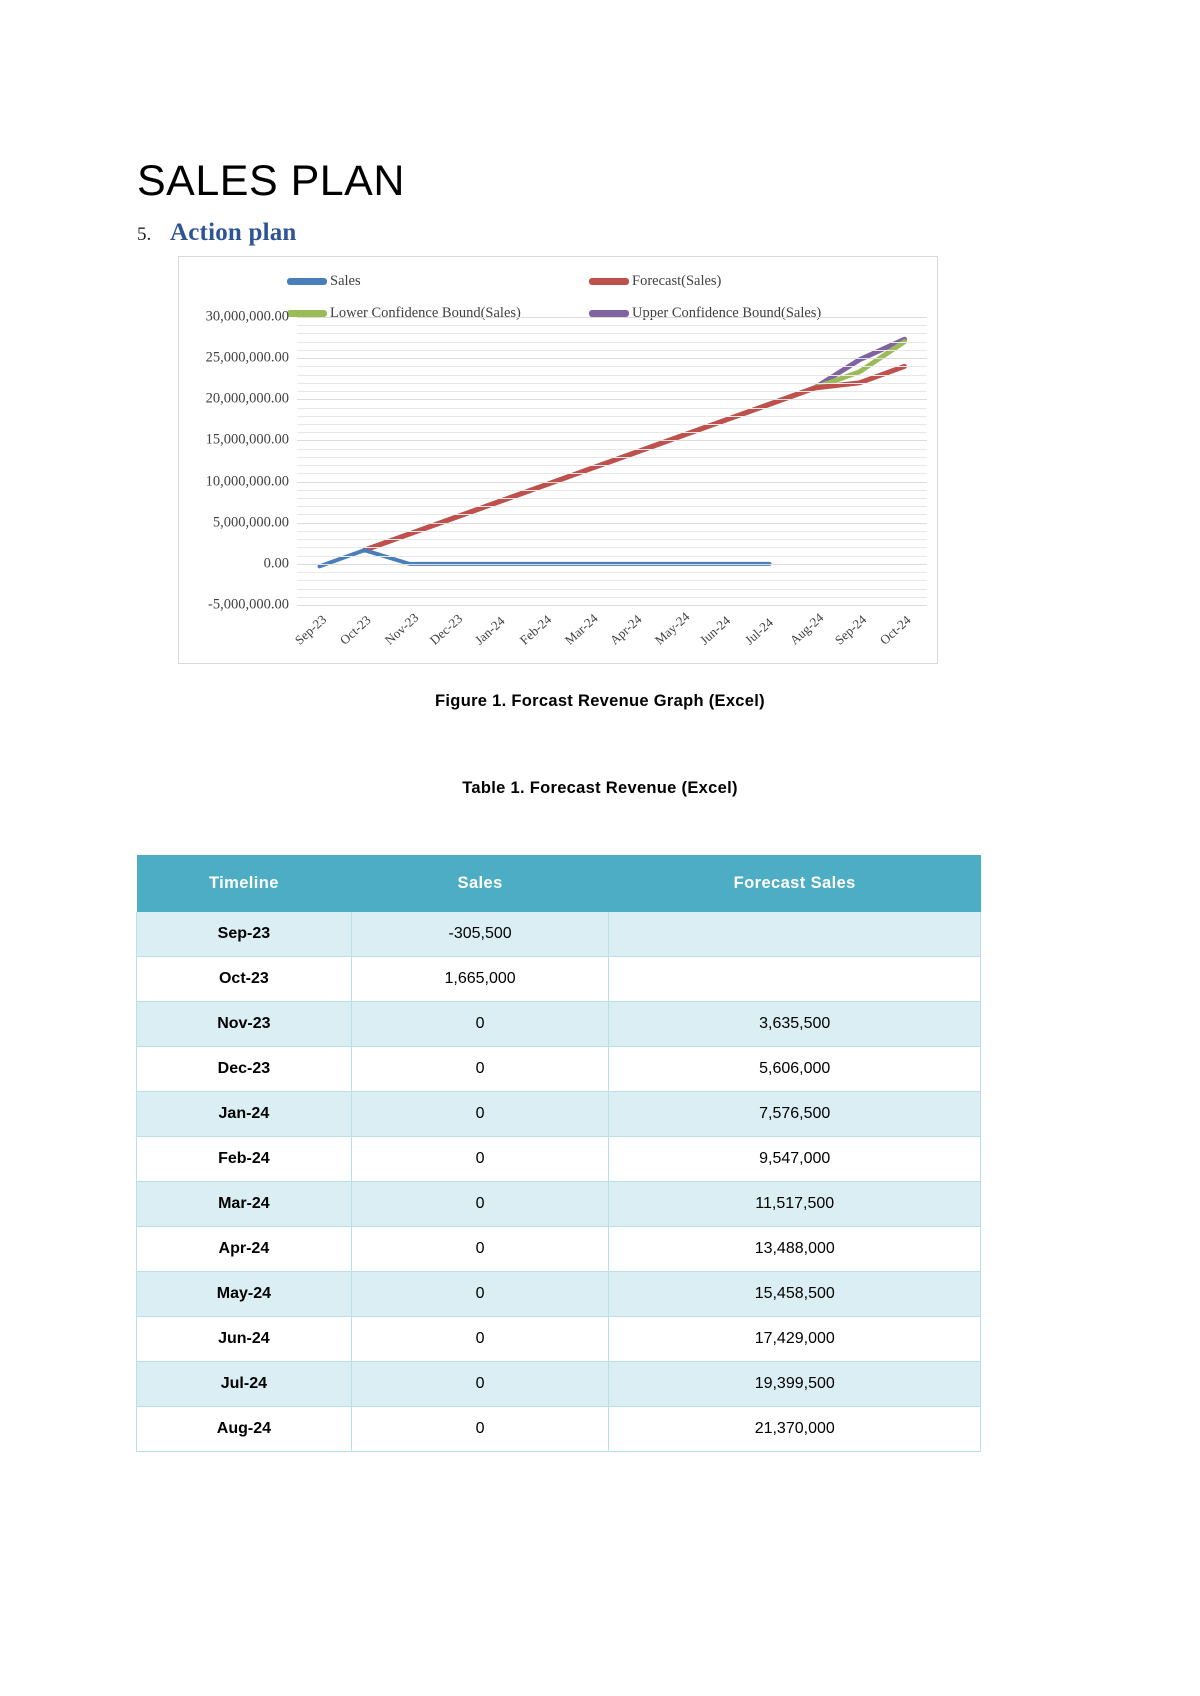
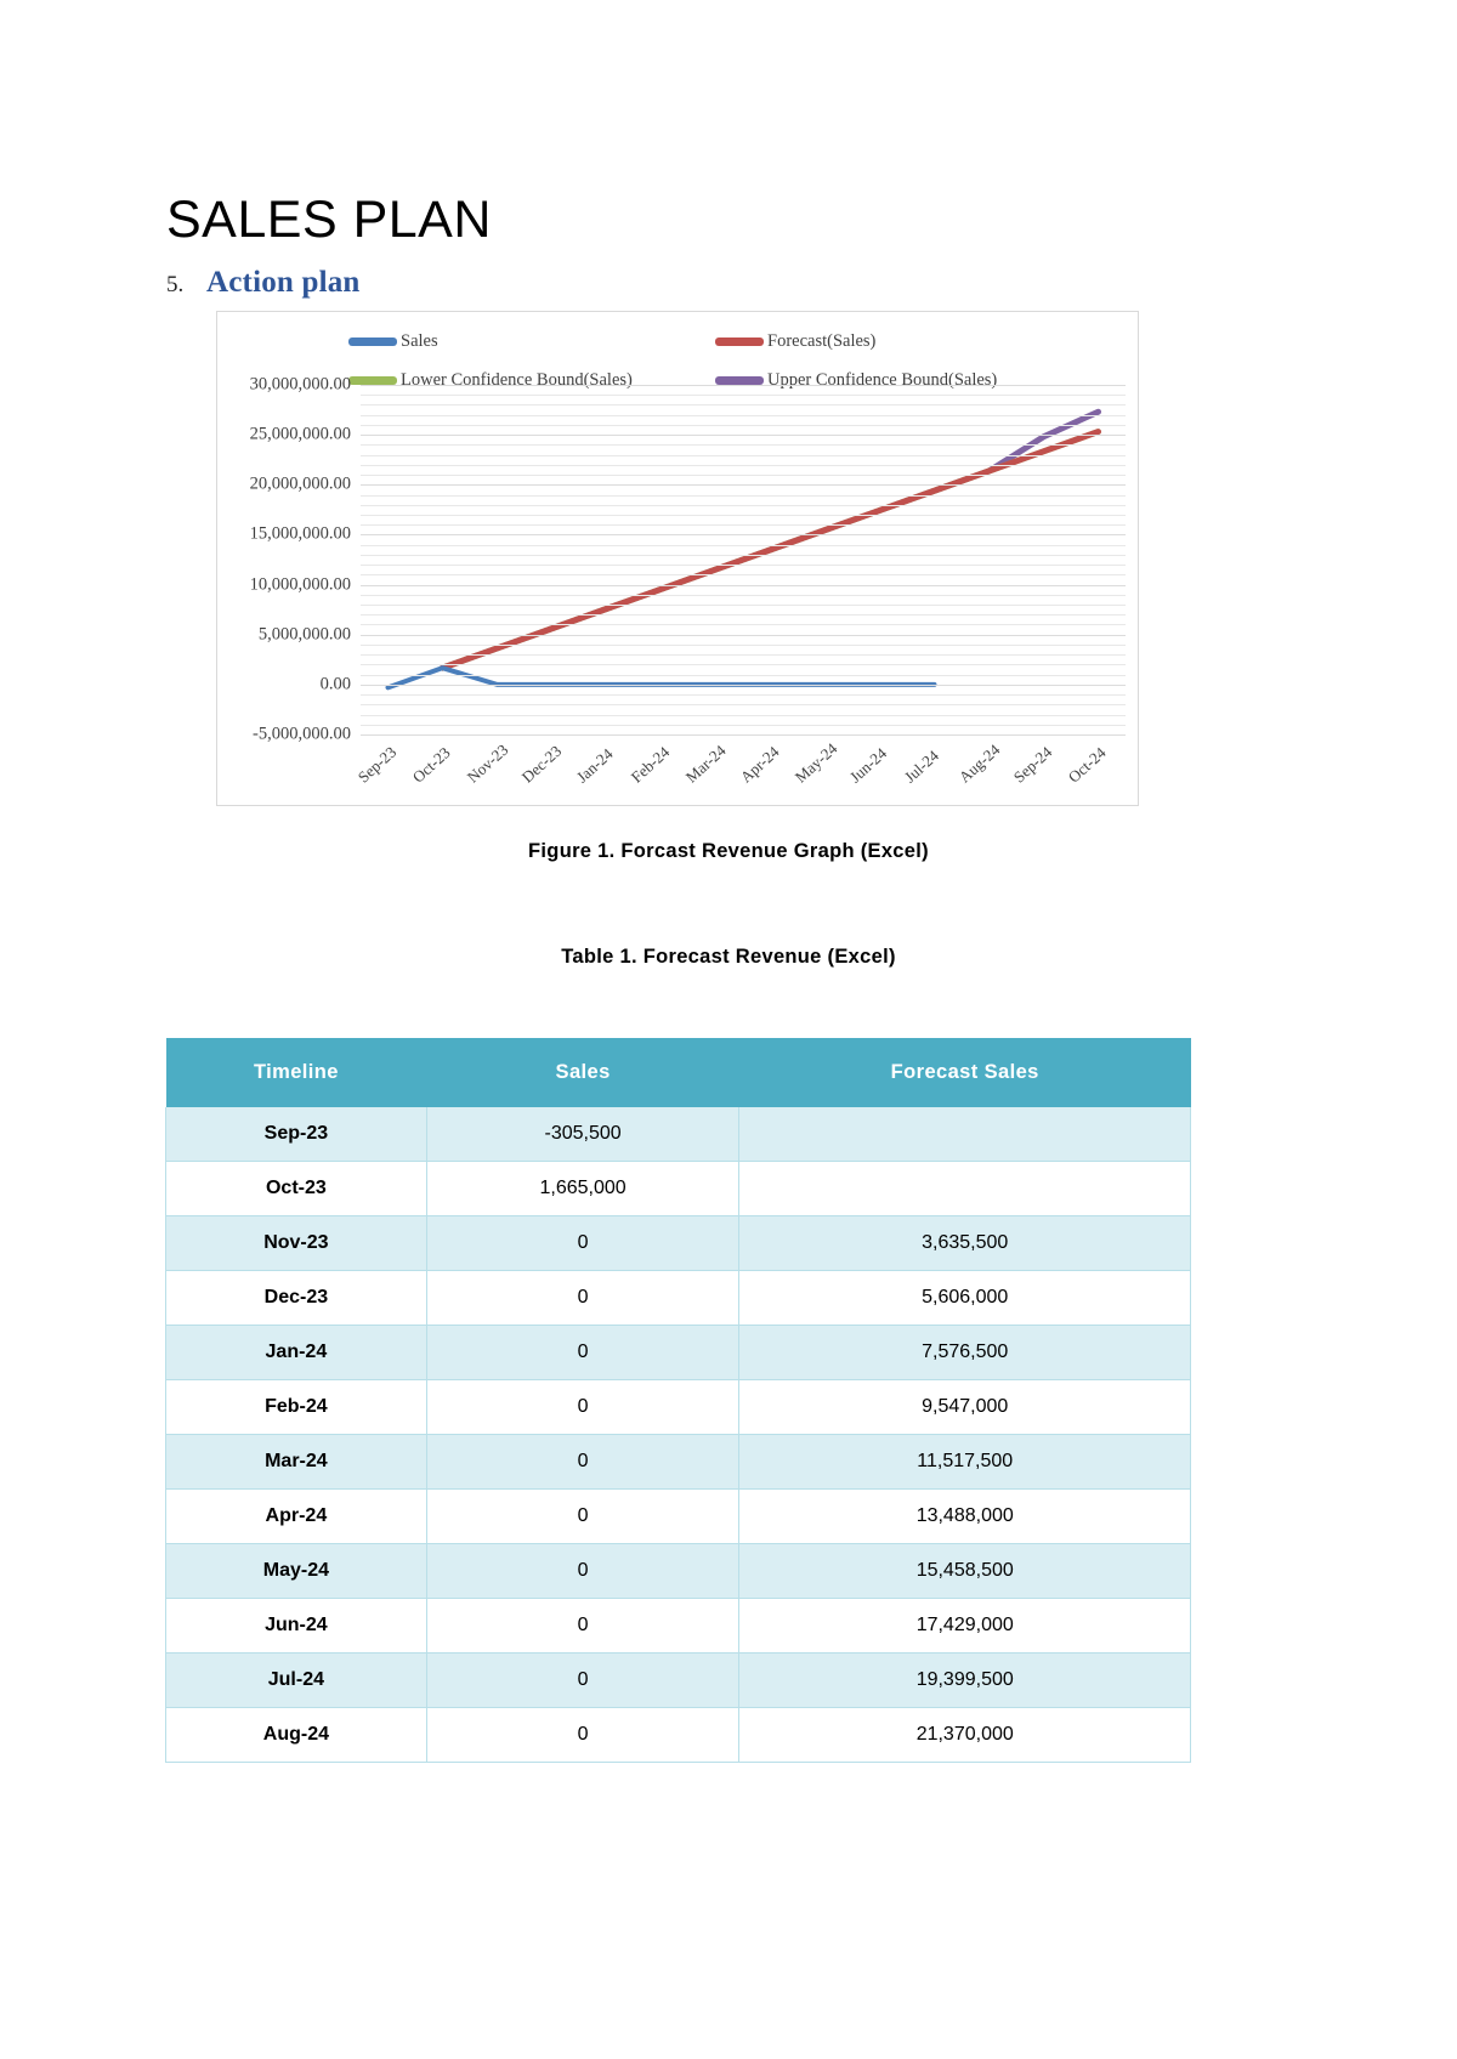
Forecast(Sales)/Sep-24: 22000000 -> 23000000
Forecast(Sales)/Oct-24: 24000000 -> 25000000
Lower Confidence Bound(Sales)/Oct-24: 27000000 -> 25000000
